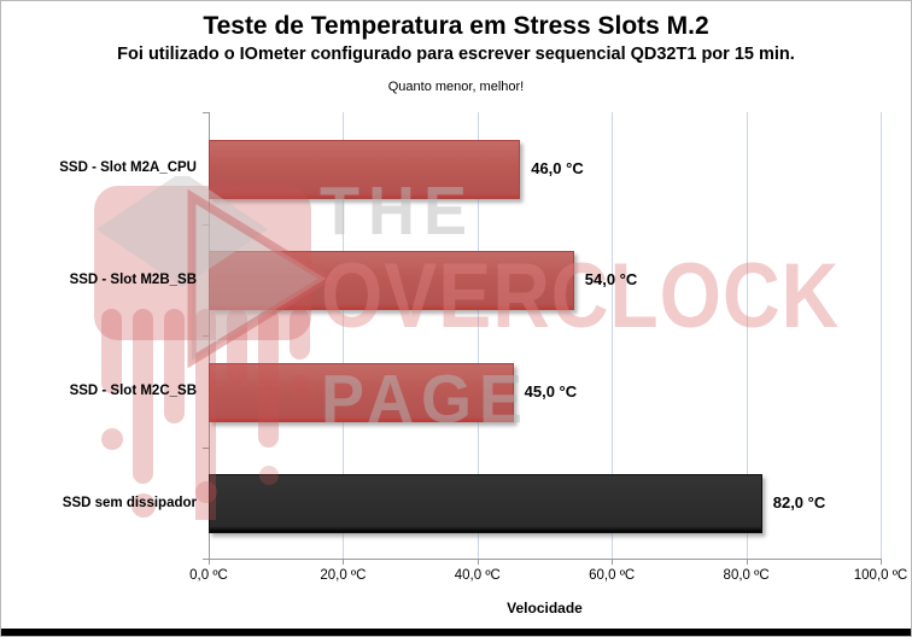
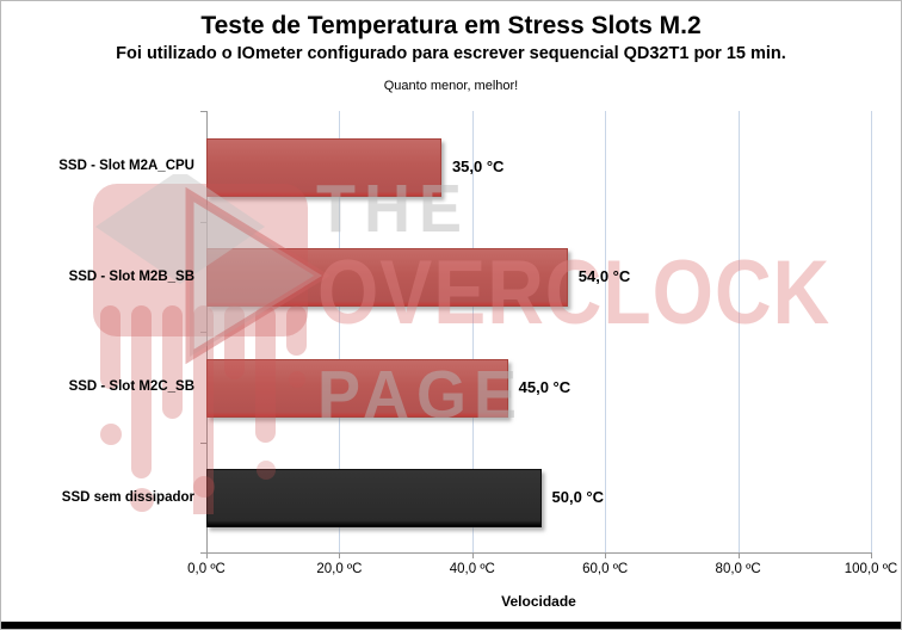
SSD - Slot M2A_CPU: 46,0 -> 35,0
SSD sem dissipador: 82,0 -> 50,0
